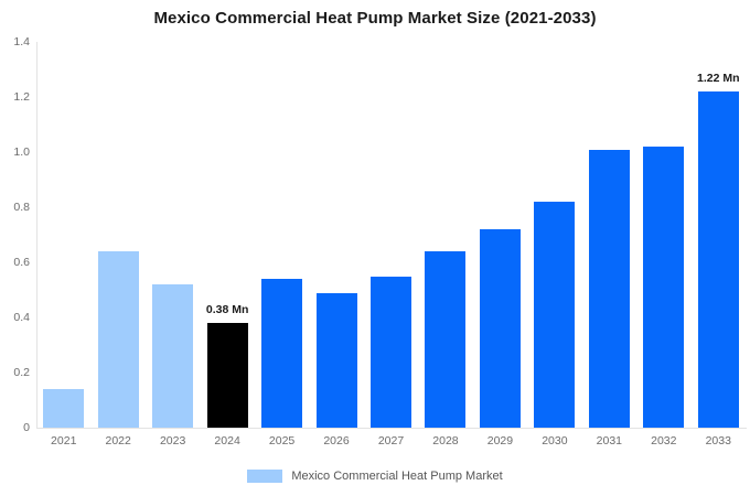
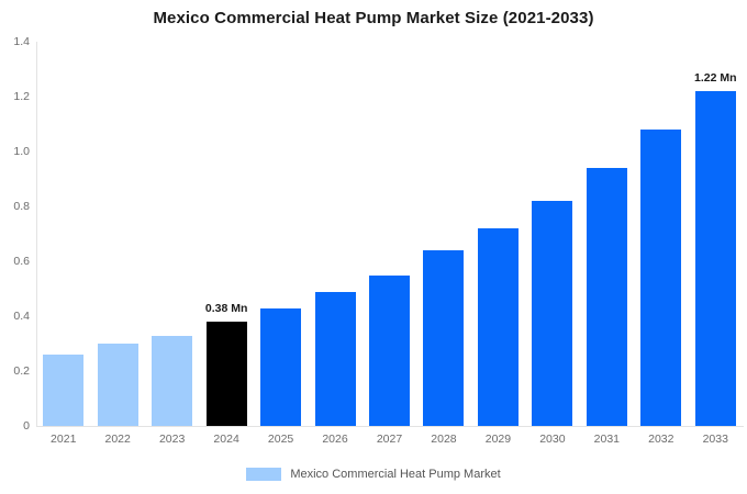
2021: 0.14 -> 0.26
2022: 0.64 -> 0.30
2023: 0.52 -> 0.33
2025: 0.54 -> 0.43
2031: 1.01 -> 0.94
2032: 1.02 -> 1.08
